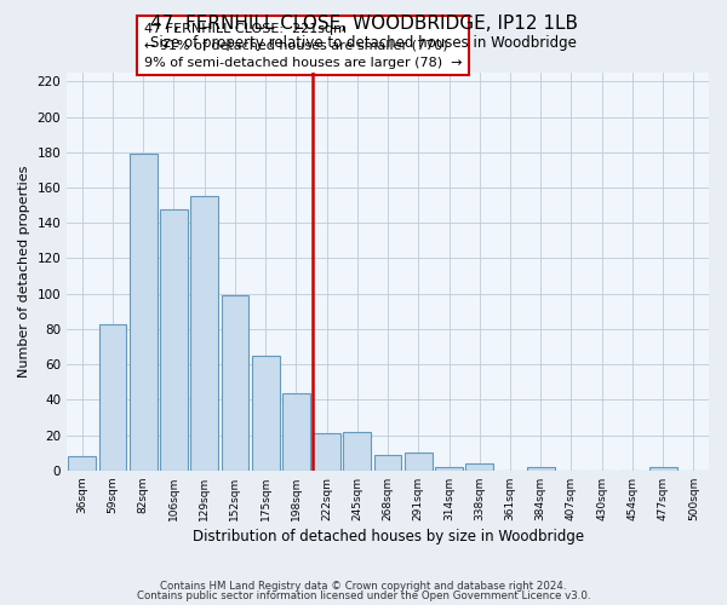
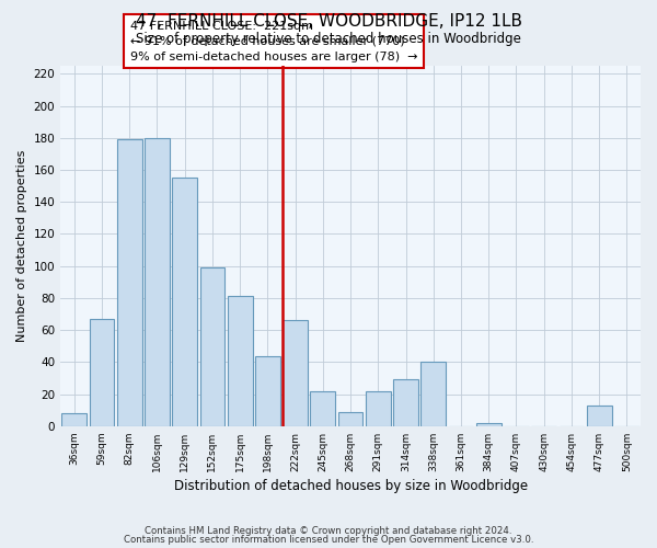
59sqm: 83 -> 67
106sqm: 148 -> 180
175sqm: 65 -> 81
222sqm: 21 -> 66
291sqm: 10 -> 22
314sqm: 2 -> 29
338sqm: 4 -> 40
477sqm: 2 -> 13
